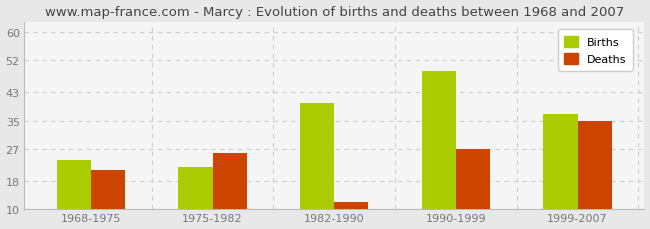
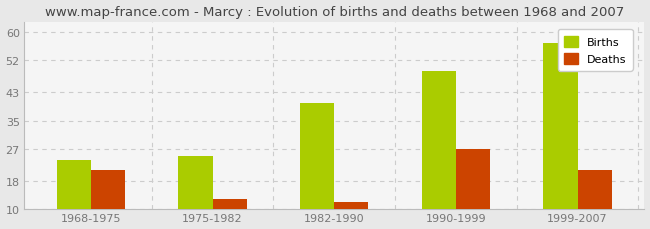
Births/1975-1982: 22 -> 25
Deaths/1975-1982: 26 -> 13
Births/1999-2007: 37 -> 57
Deaths/1999-2007: 35 -> 21
